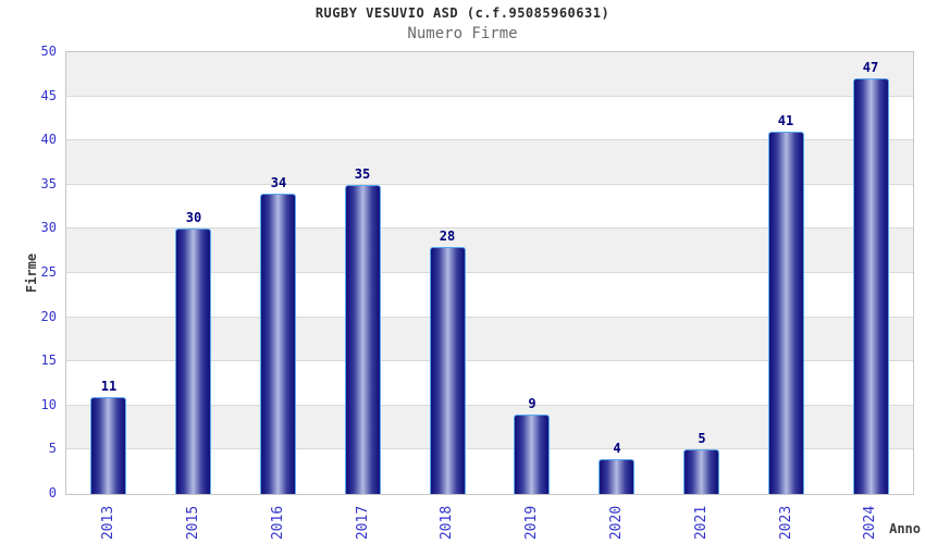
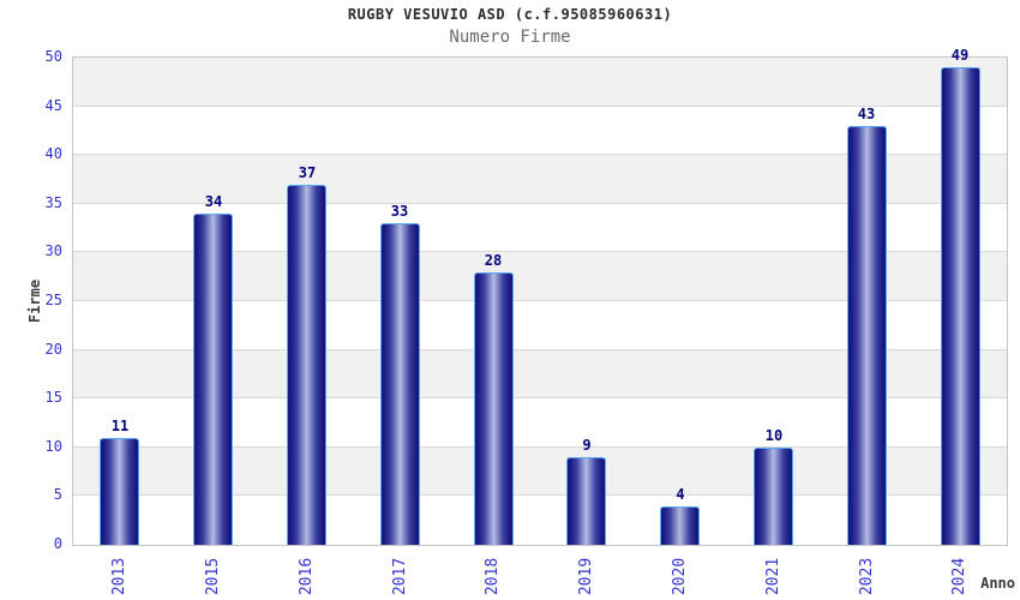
2015: 30 -> 34
2016: 34 -> 37
2017: 35 -> 33
2021: 5 -> 10
2023: 41 -> 43
2024: 47 -> 49
